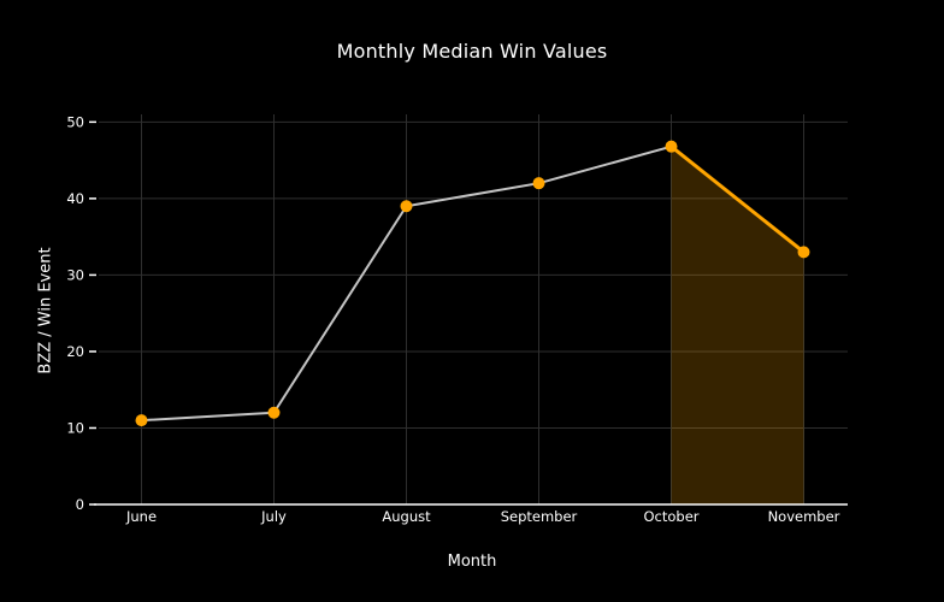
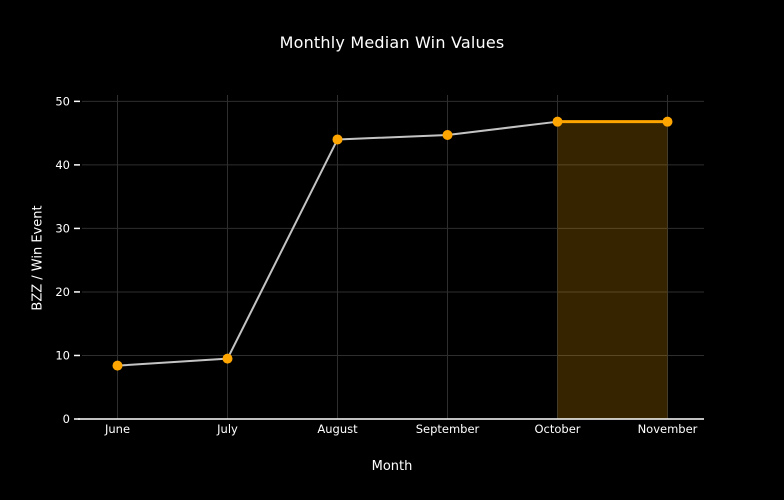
June: 11 -> 8
July: 12 -> 10
August: 39 -> 44
September: 42 -> 45
November: 33 -> 47
